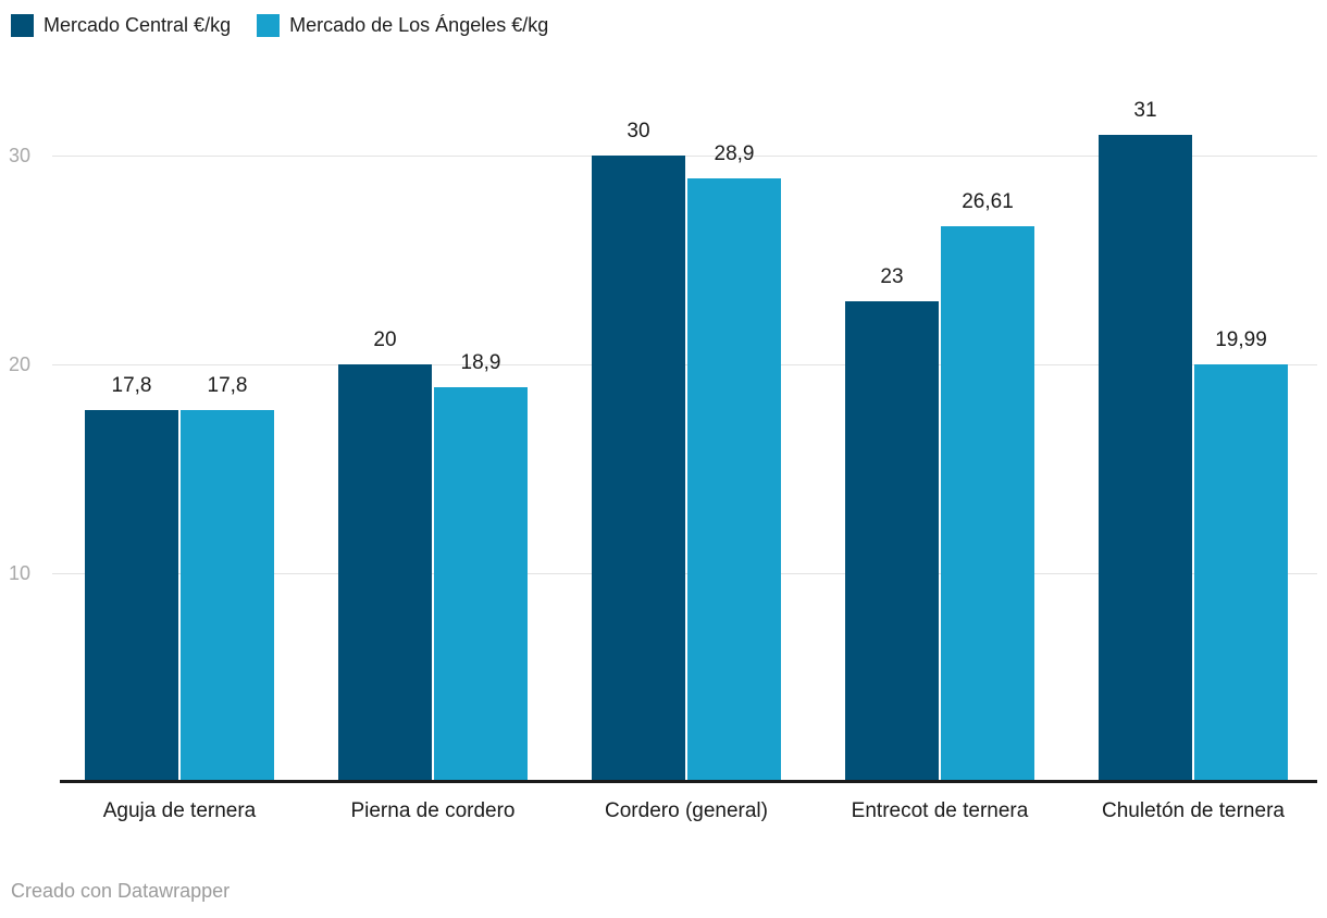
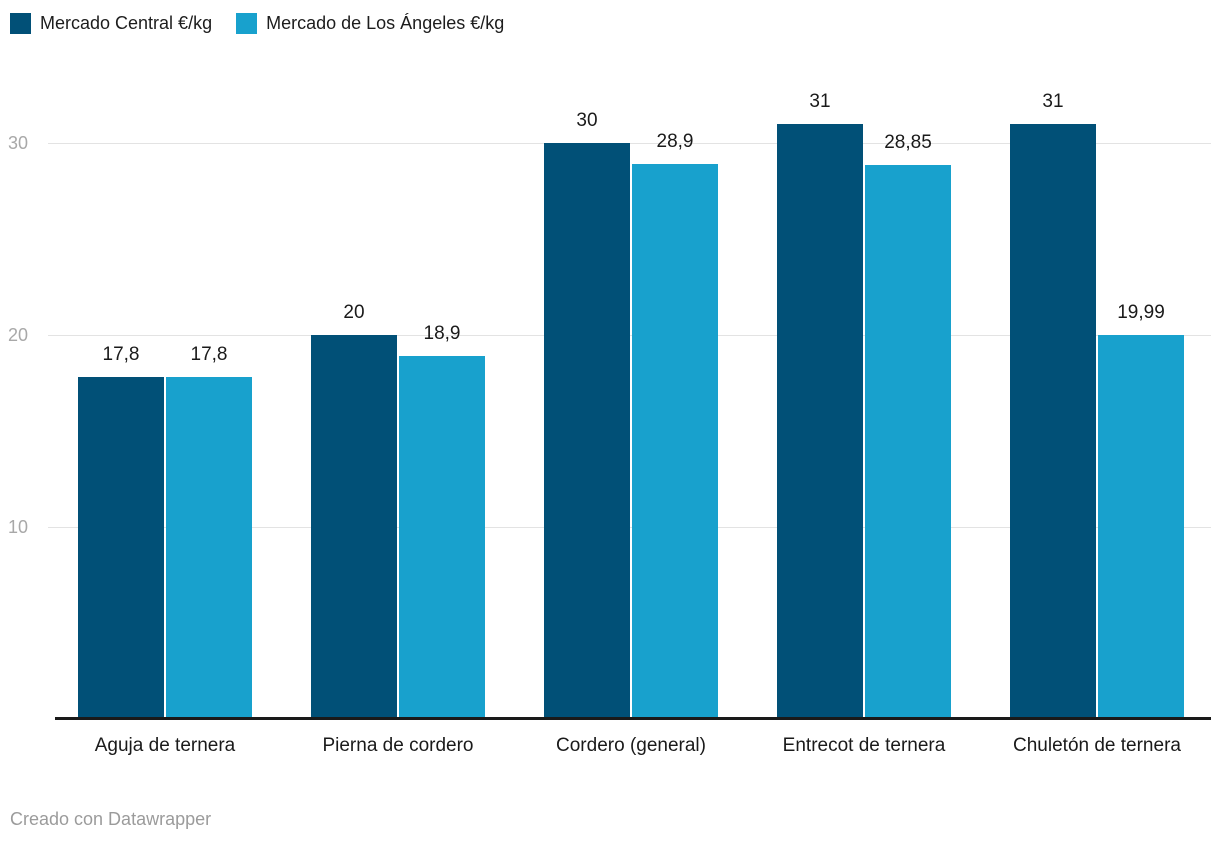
Mercado Central €/kg/Entrecot de ternera: 23 -> 31
Mercado de Los Ángeles €/kg/Entrecot de ternera: 26,61 -> 28,85
